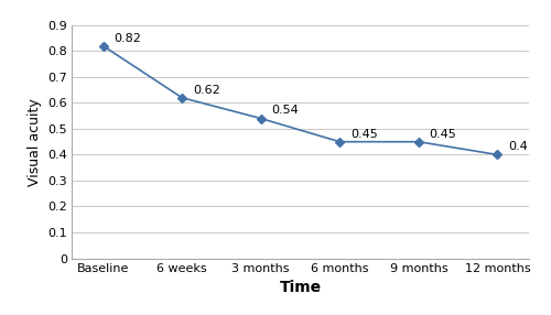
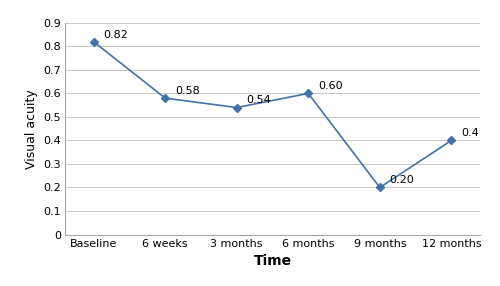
6 weeks: 0.62 -> 0.58
6 months: 0.45 -> 0.60
9 months: 0.45 -> 0.20
